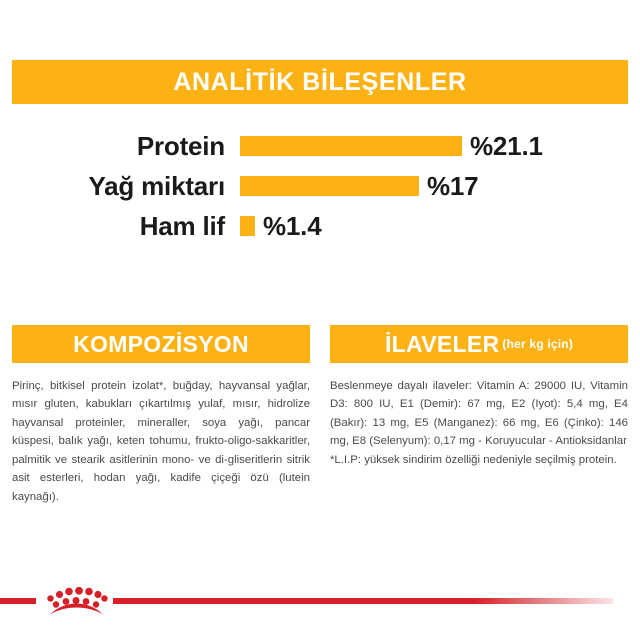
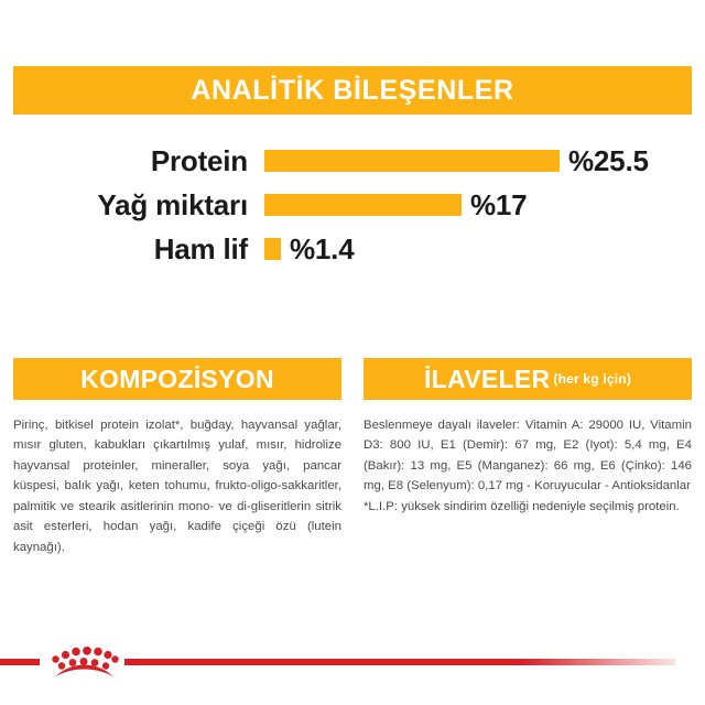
Protein: 21.1 -> 25.5
